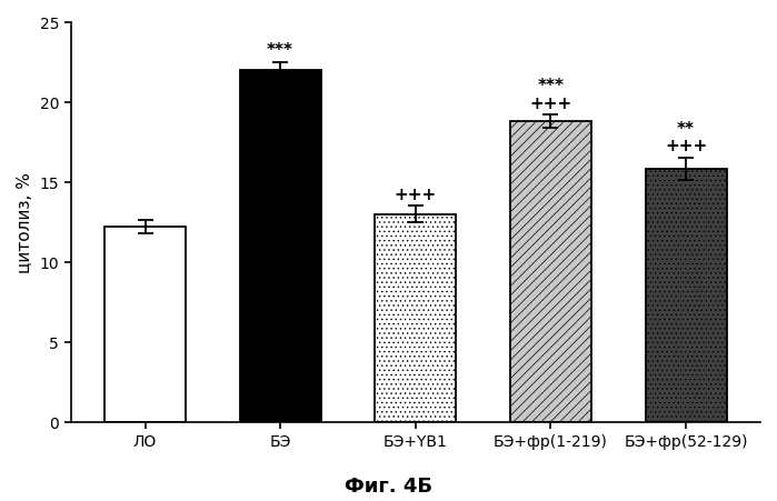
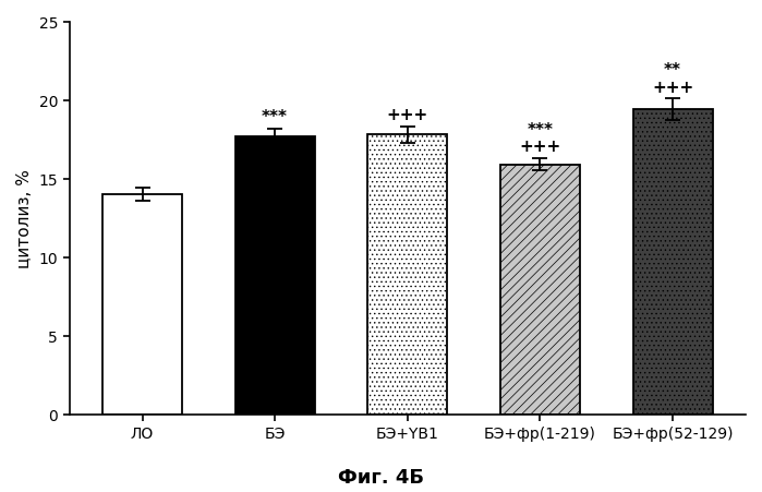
ЛО: 12.2 -> 14.0
БЭ: 22.0 -> 17.7
БЭ+YB1: 13.0 -> 17.8
БЭ+фр(1-219): 18.8 -> 15.9
БЭ+фр(52-129): 15.8 -> 19.4
